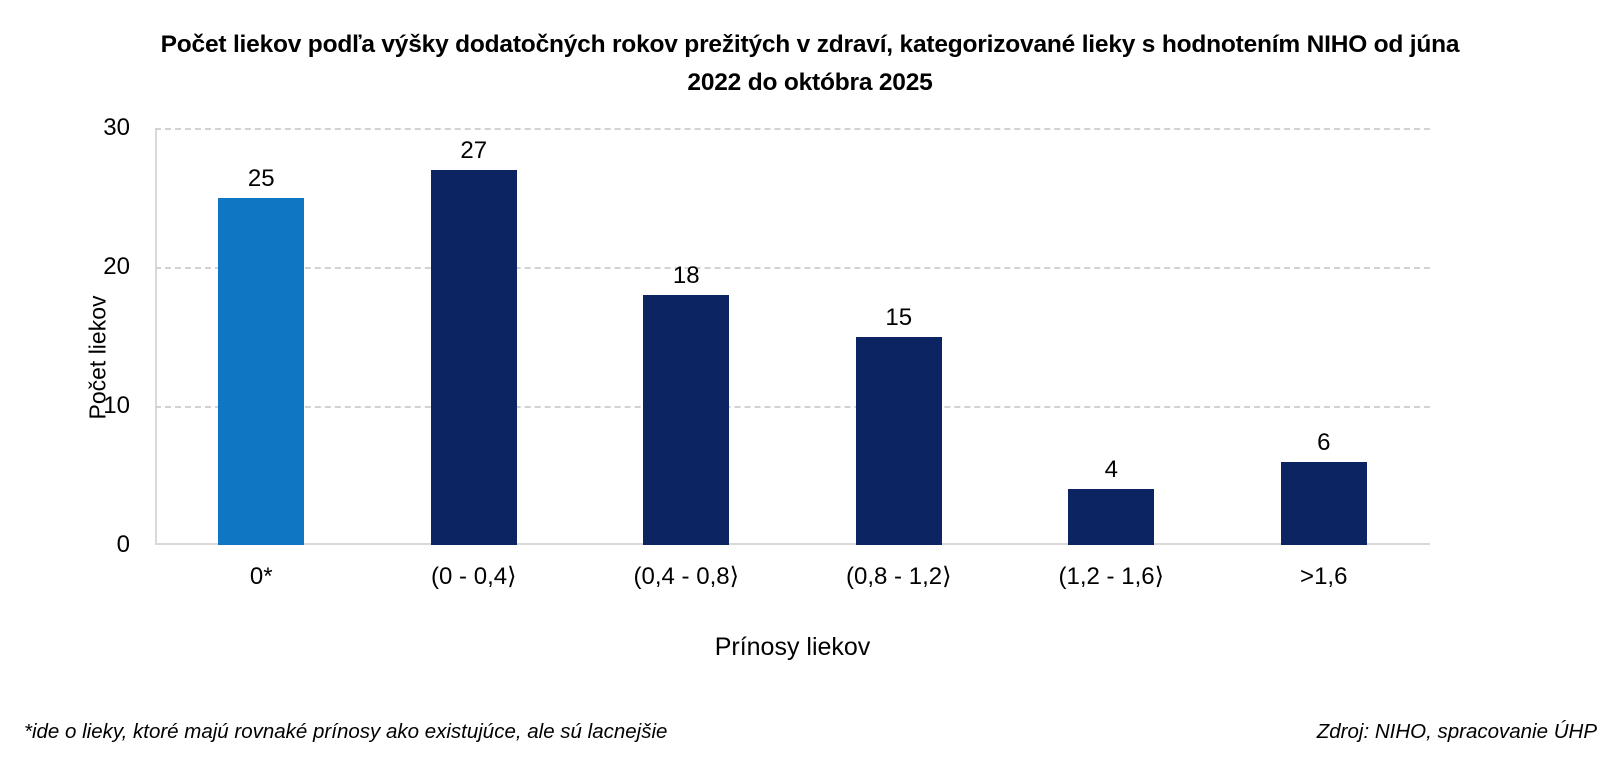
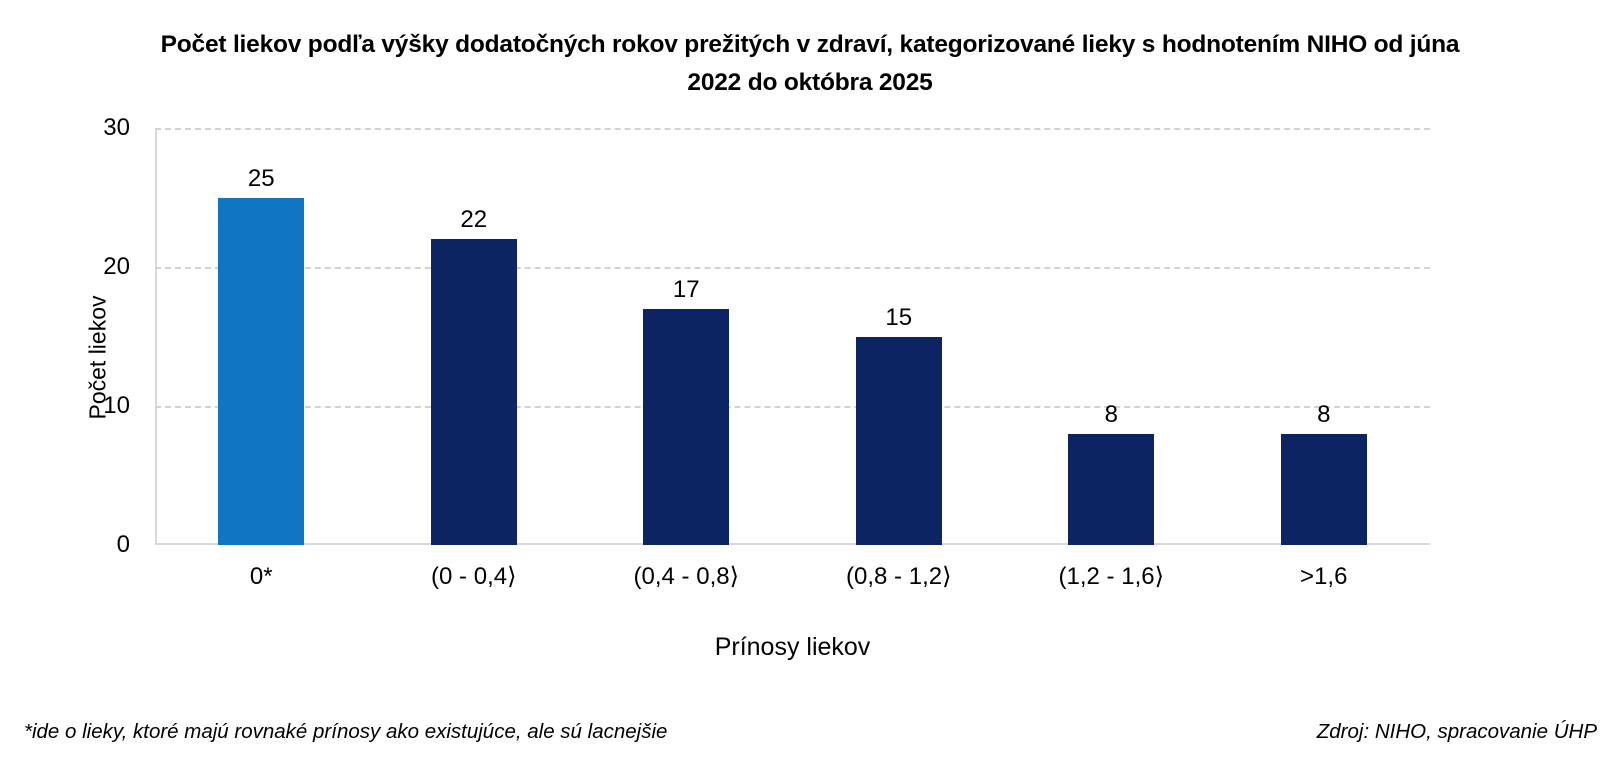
(0 - 0,4⟩: 27 -> 22
(0,4 - 0,8⟩: 18 -> 17
(1,2 - 1,6⟩: 4 -> 8
>1,6: 6 -> 8
